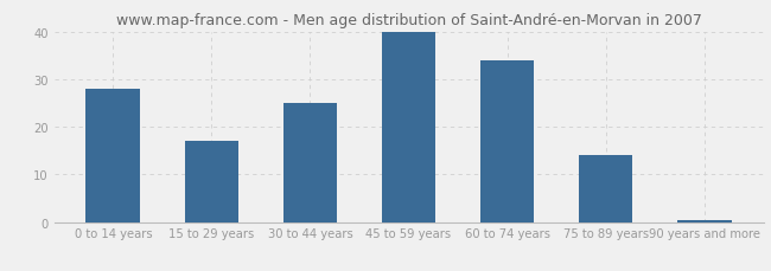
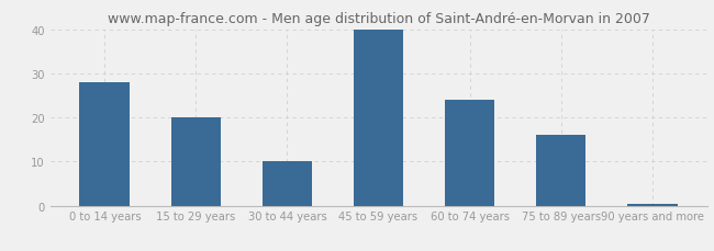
15 to 29 years: 17.0 -> 20.0
30 to 44 years: 25.0 -> 10.0
60 to 74 years: 34.0 -> 24.0
75 to 89 years: 14.0 -> 16.0
